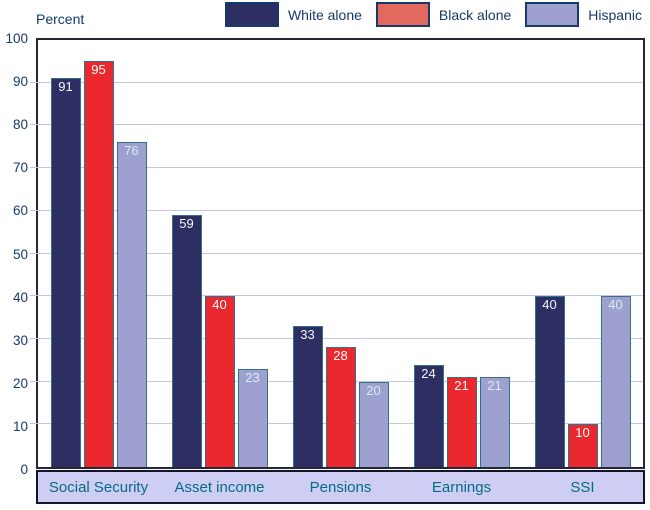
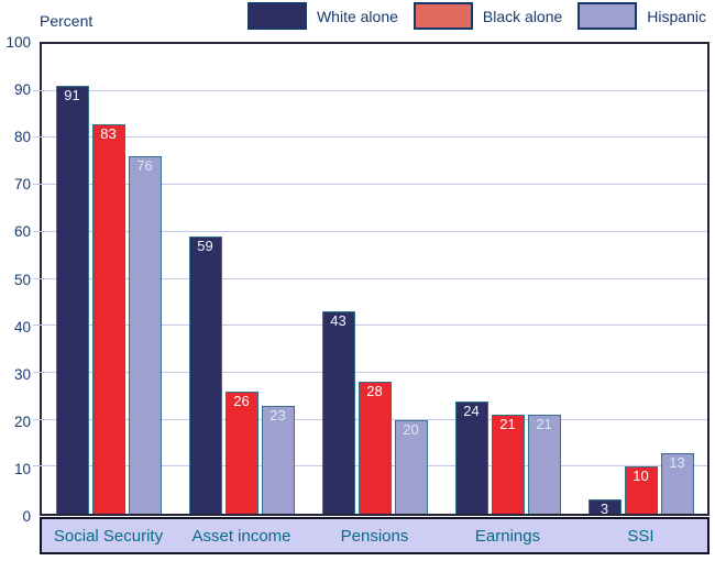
Black alone/Social Security: 95 -> 83
Black alone/Asset income: 40 -> 26
White alone/Pensions: 33 -> 43
White alone/SSI: 40 -> 3
Hispanic/SSI: 40 -> 13
